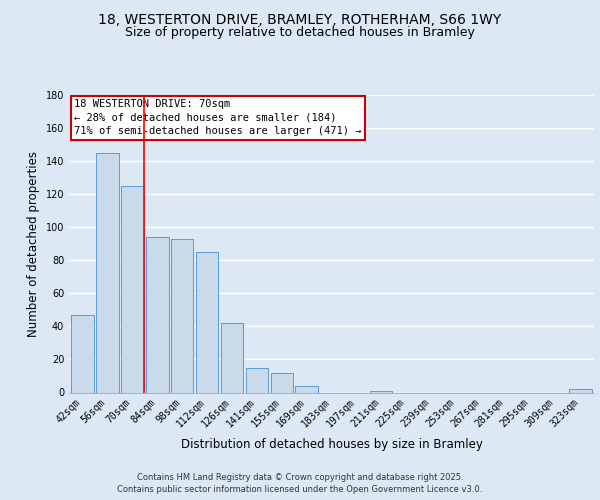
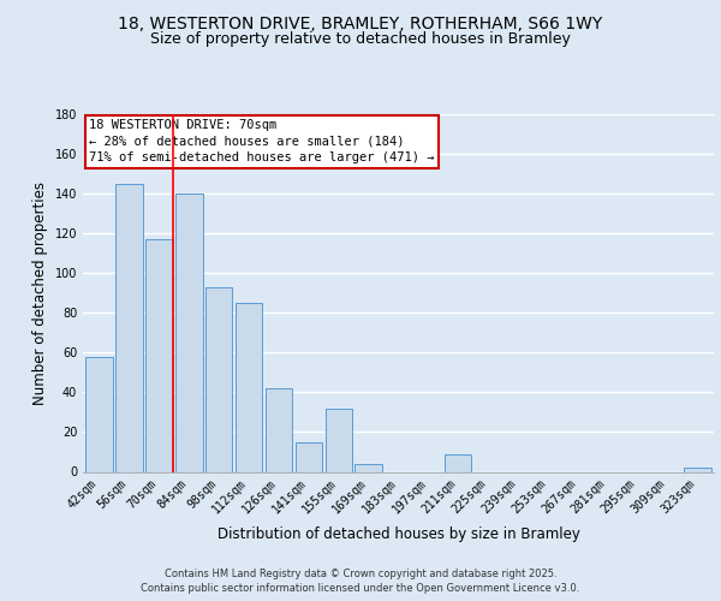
42sqm: 47 -> 58
70sqm: 125 -> 117
84sqm: 94 -> 140
155sqm: 12 -> 32
211sqm: 1 -> 9
